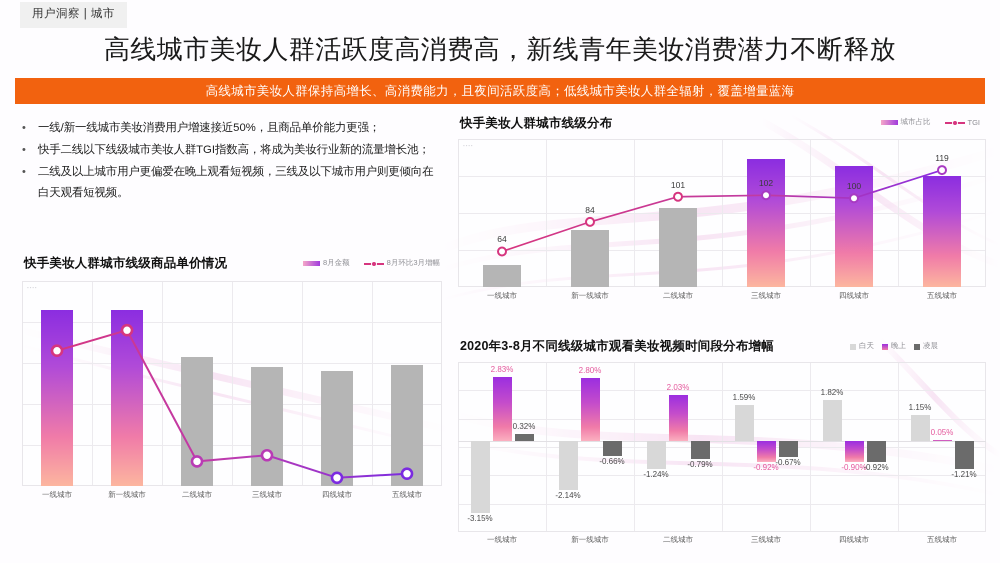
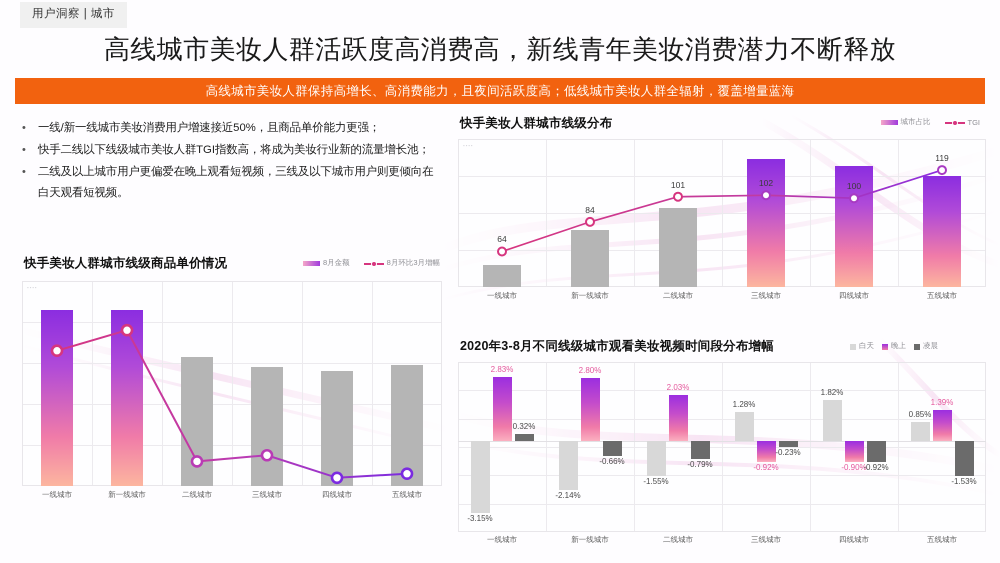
2020年3-8月不同线级城市观看美妆视频时间段分布增幅/白天/二线城市: -1.24% -> -1.55%
2020年3-8月不同线级城市观看美妆视频时间段分布增幅/白天/三线城市: 1.59% -> 1.28%
2020年3-8月不同线级城市观看美妆视频时间段分布增幅/凌晨/三线城市: -0.67% -> -0.23%
2020年3-8月不同线级城市观看美妆视频时间段分布增幅/白天/五线城市: 1.15% -> 0.85%
2020年3-8月不同线级城市观看美妆视频时间段分布增幅/晚上/五线城市: 0.05% -> 1.39%
2020年3-8月不同线级城市观看美妆视频时间段分布增幅/凌晨/五线城市: -1.21% -> -1.53%
